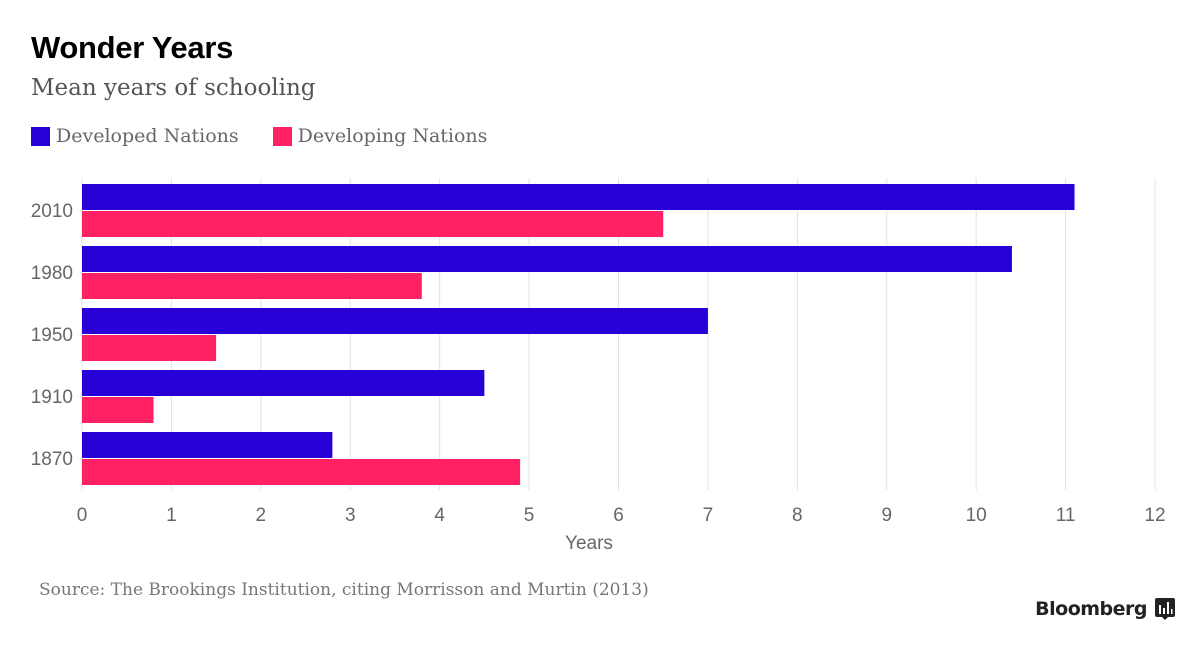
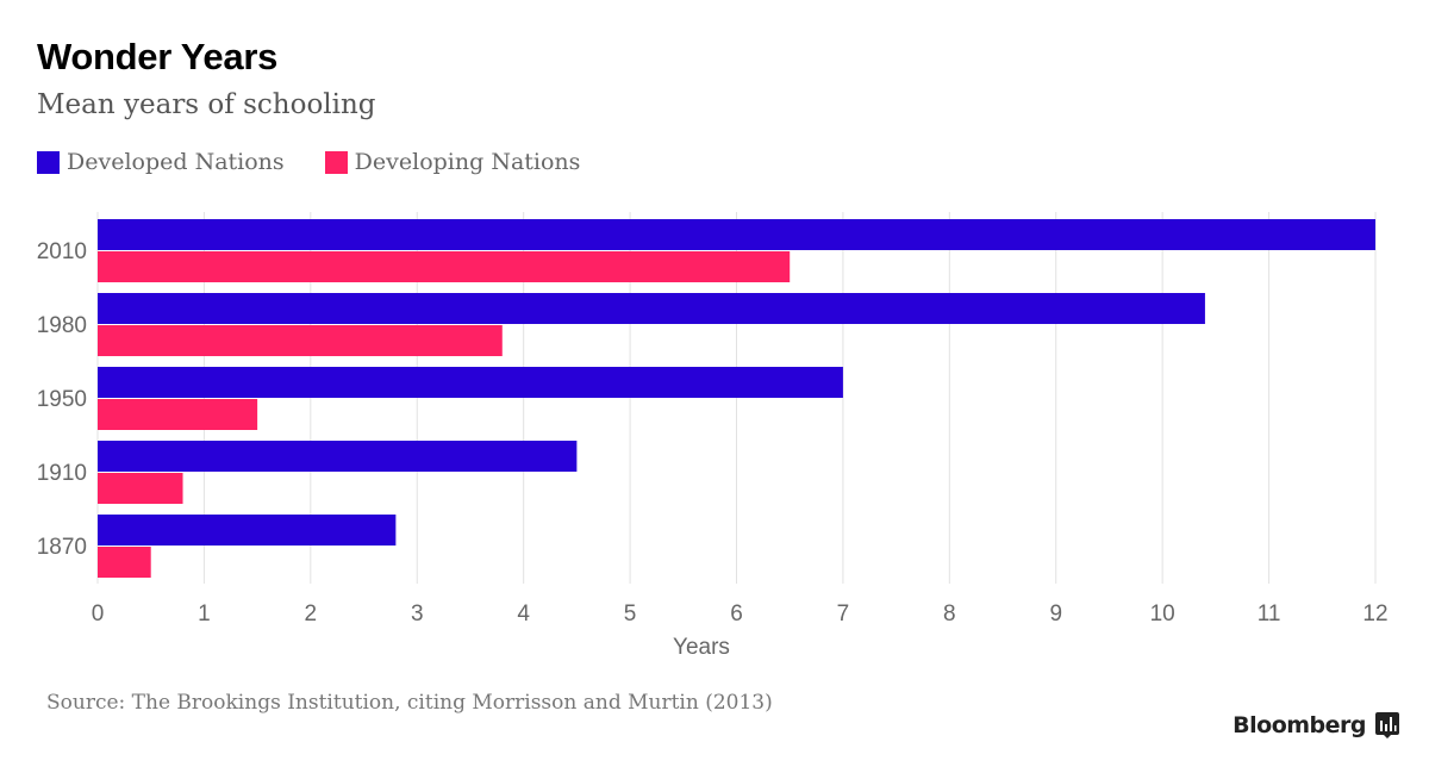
Developed Nations/2010: 11.1 -> 12.0
Developing Nations/1870: 4.9 -> 0.5
